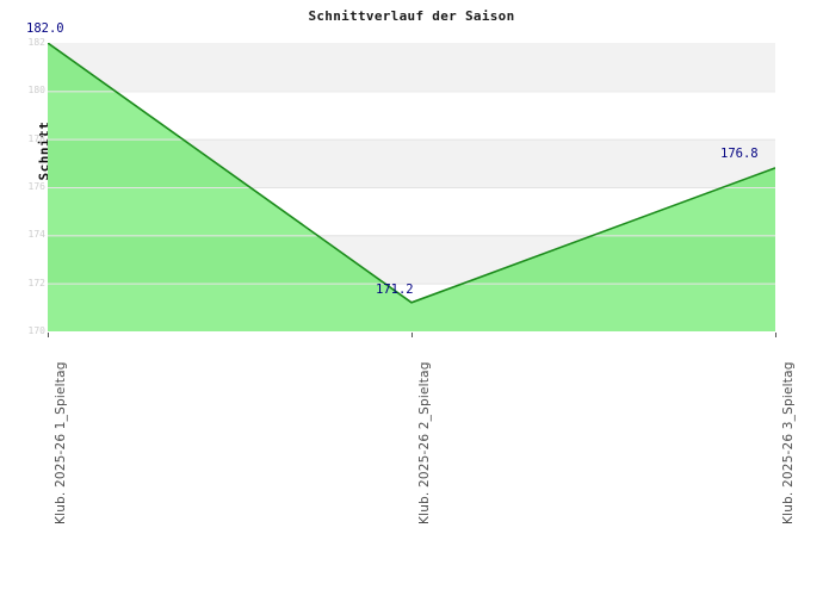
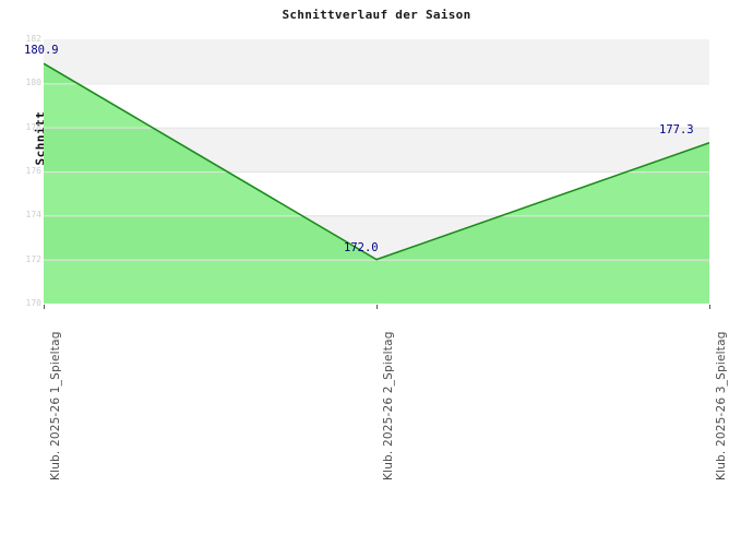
Klub. 2025-26 1_Spieltag: 182.0 -> 180.9
Klub. 2025-26 2_Spieltag: 171.2 -> 172.0
Klub. 2025-26 3_Spieltag: 176.8 -> 177.3
